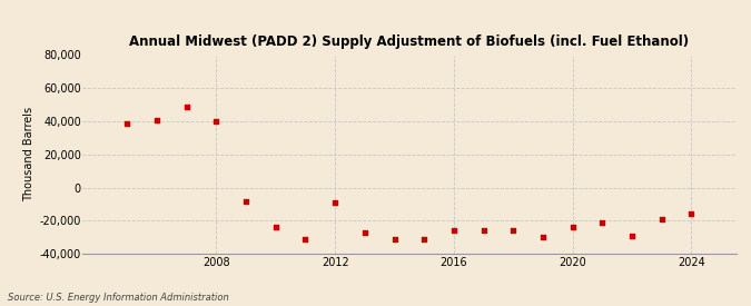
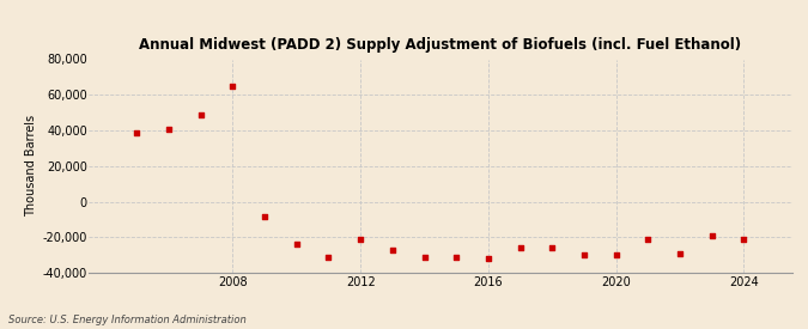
2008: 40,000 -> 65,000
2012: -9,000 -> -21,000
2016: -26,000 -> -32,000
2020: -24,000 -> -30,000
2024: -16,000 -> -21,000
